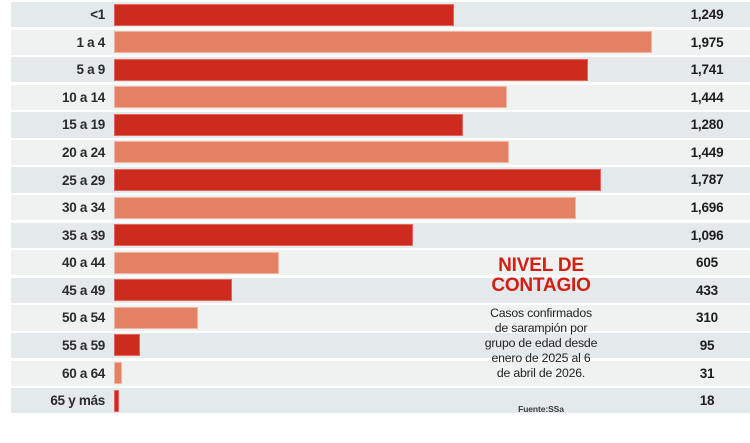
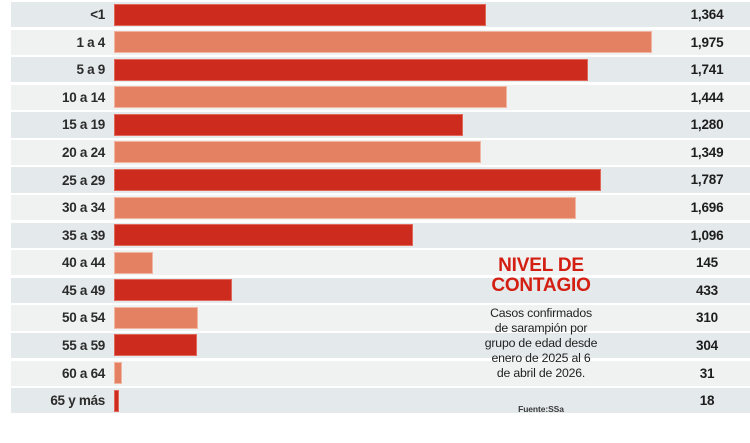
<1: 1,249 -> 1,364
20 a 24: 1,449 -> 1,349
40 a 44: 605 -> 145
55 a 59: 95 -> 304
